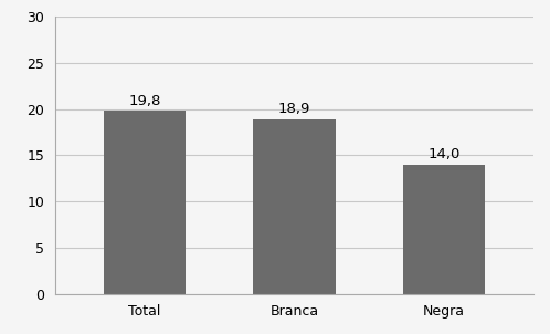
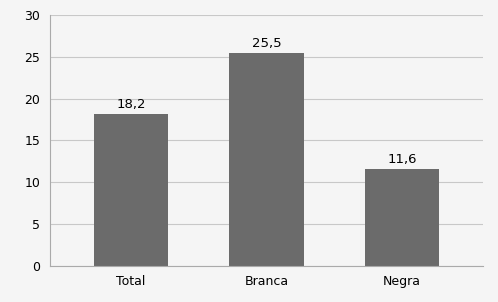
Total: 19,8 -> 18,2
Branca: 18,9 -> 25,5
Negra: 14,0 -> 11,6
